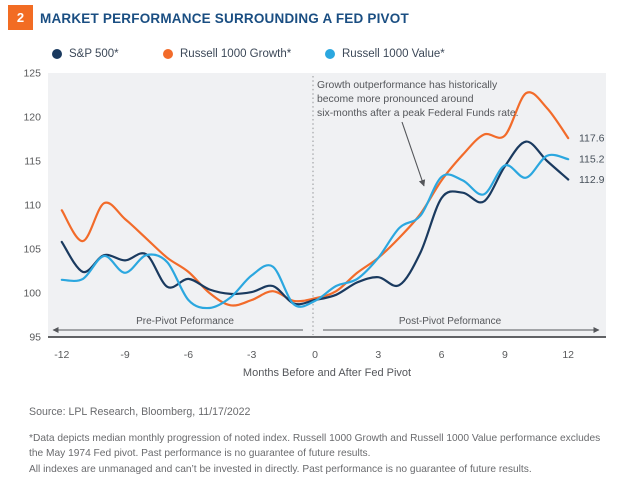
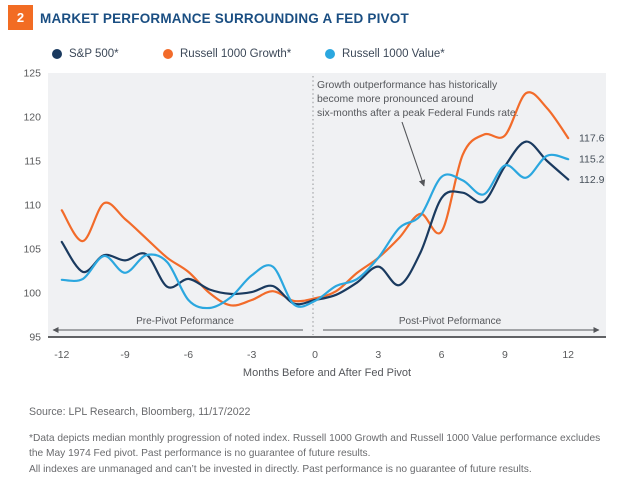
S&P 500*/3: 102 -> 103
Russell 1000 Growth*/6: 113 -> 107
